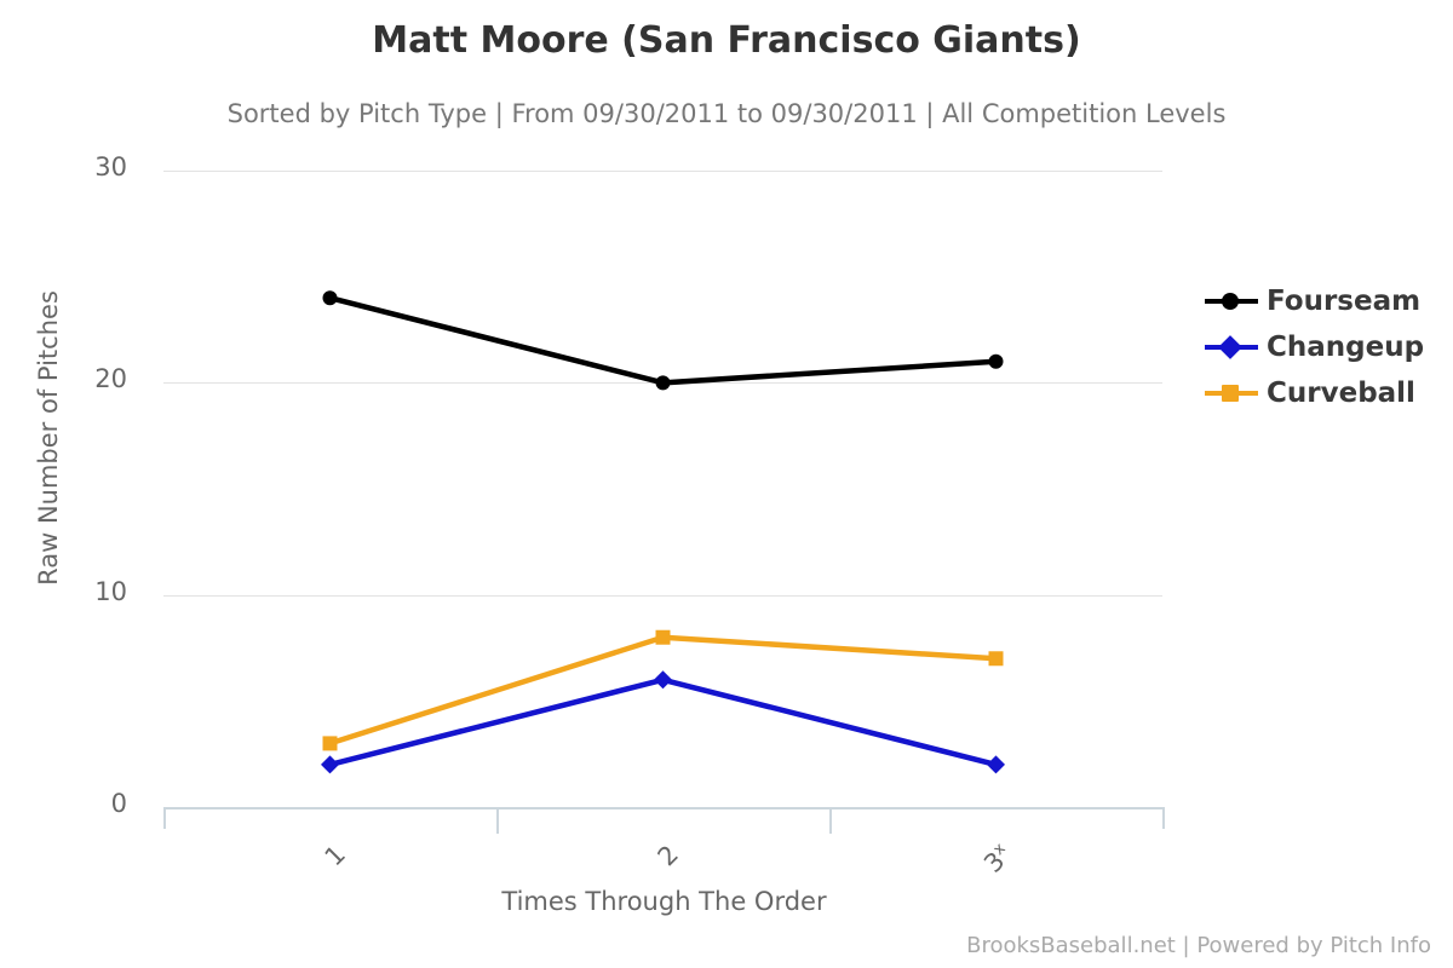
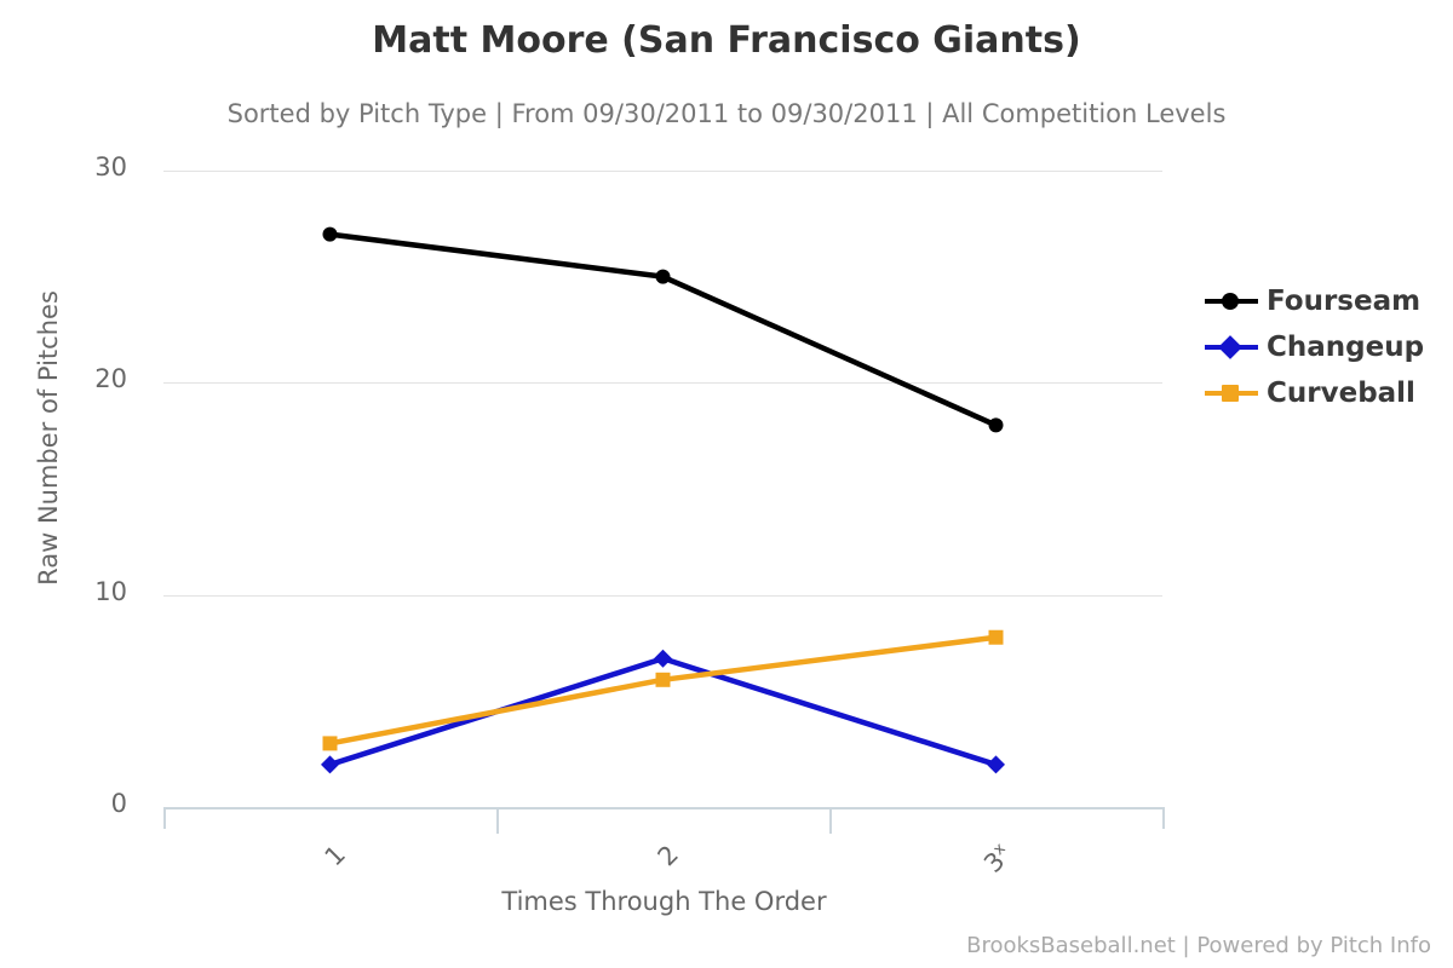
Fourseam/1: 24 -> 27
Fourseam/2: 20 -> 25
Changeup/2: 6 -> 7
Curveball/2: 8 -> 6
Fourseam/3x: 21 -> 18
Curveball/3x: 7 -> 8
